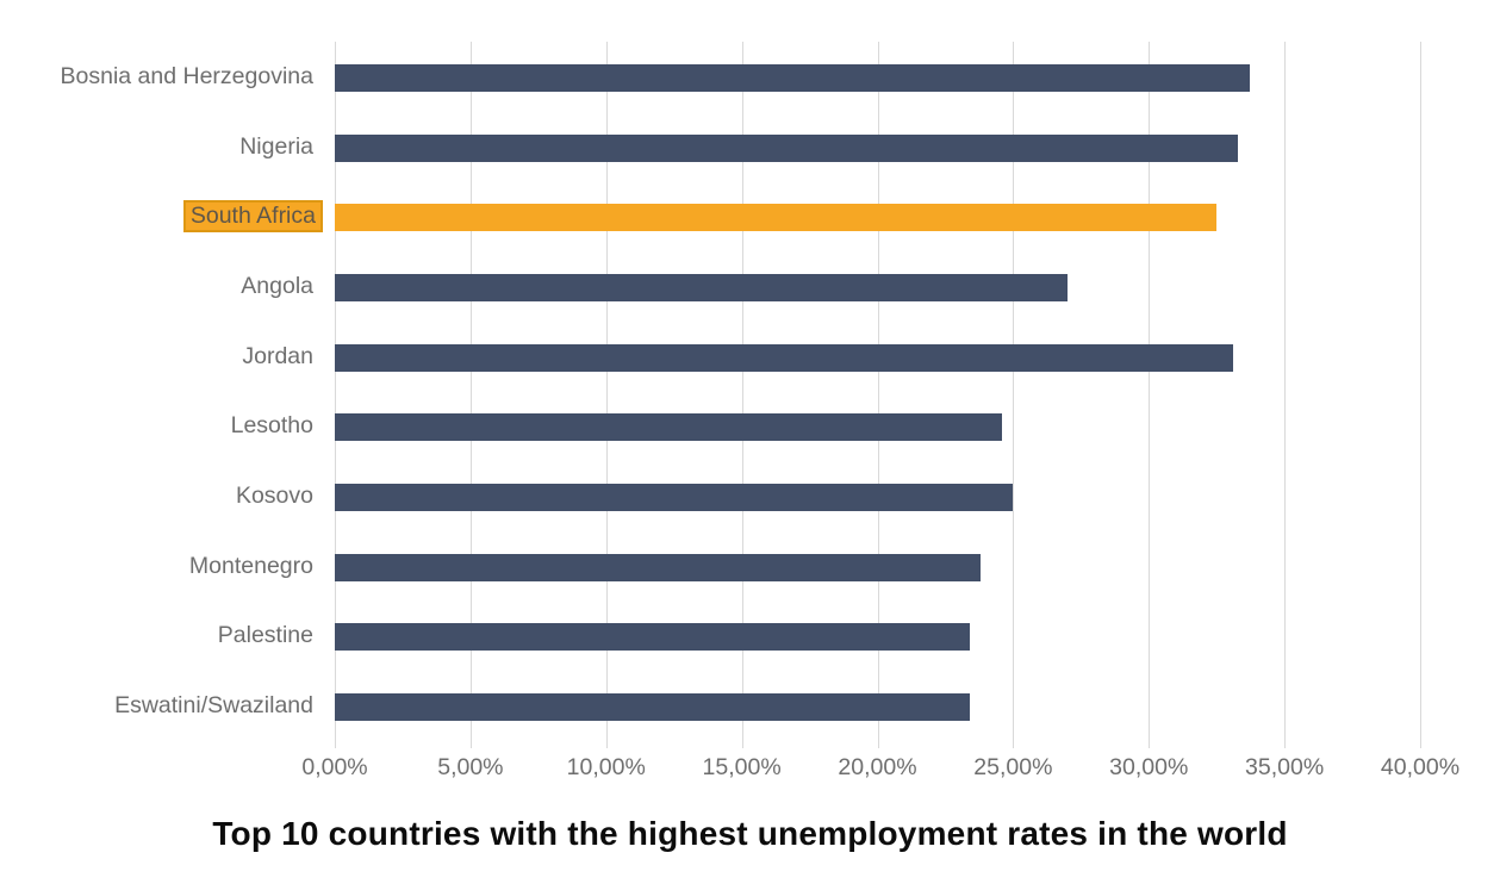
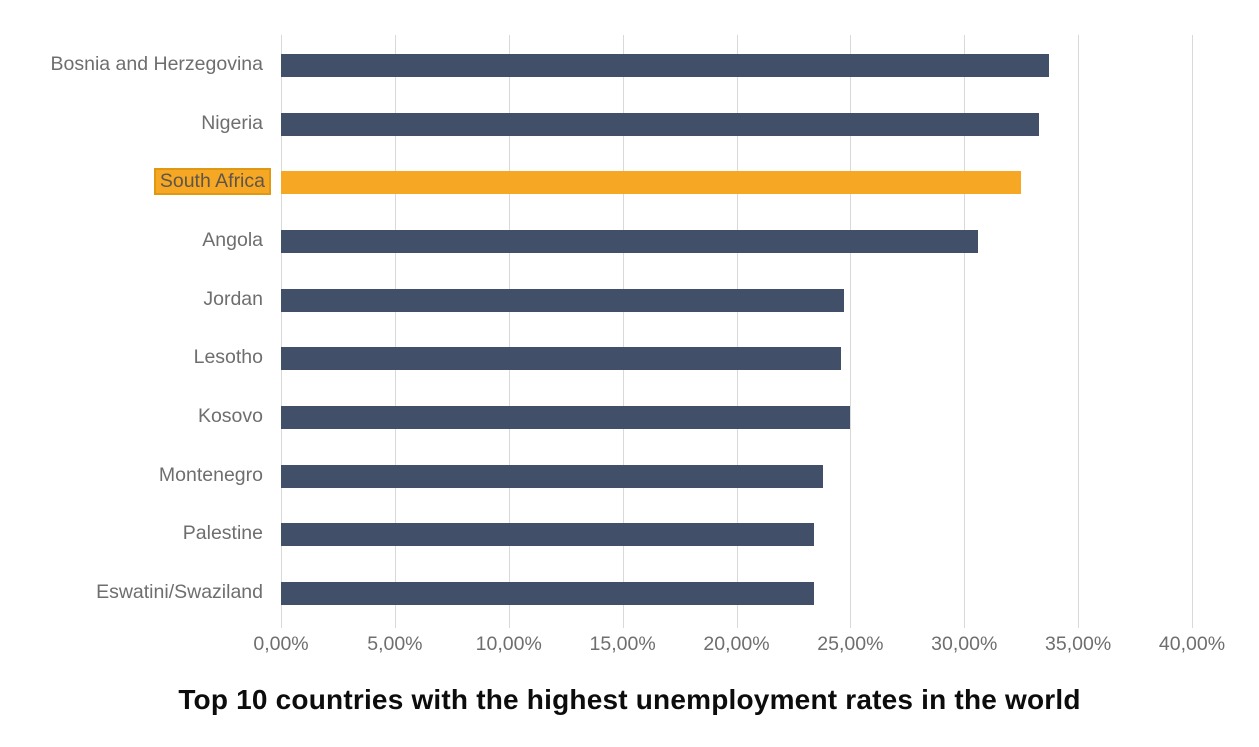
Angola: 27,0% -> 30,6%
Jordan: 33,1% -> 24,7%
